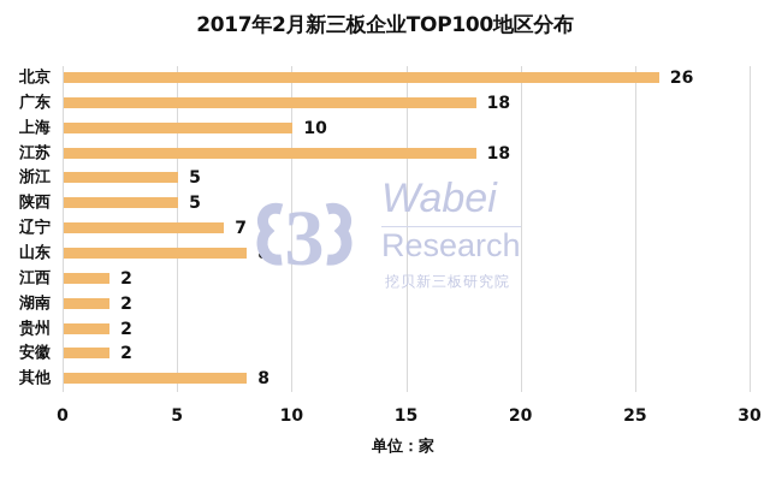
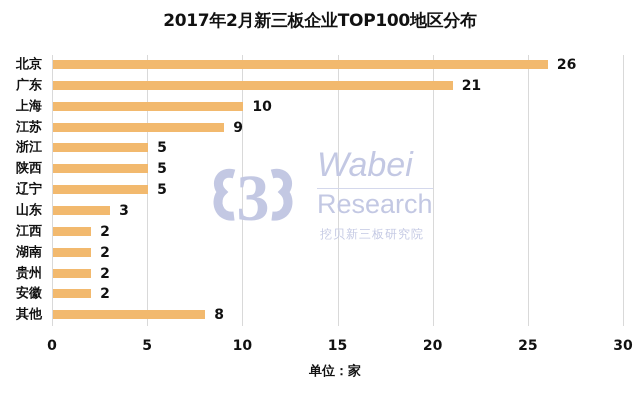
广东: 18 -> 21
江苏: 18 -> 9
辽宁: 7 -> 5
山东: 8 -> 3
